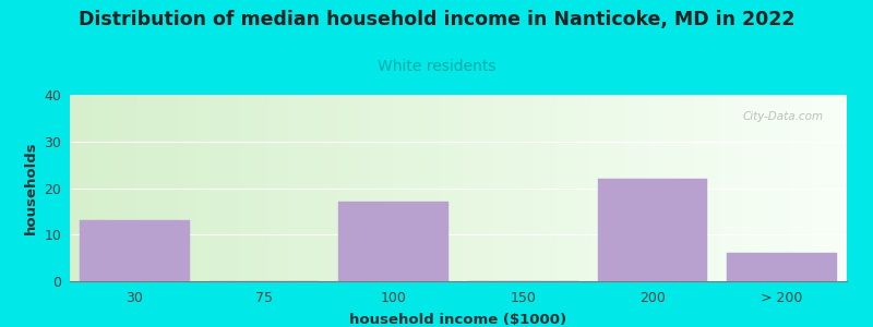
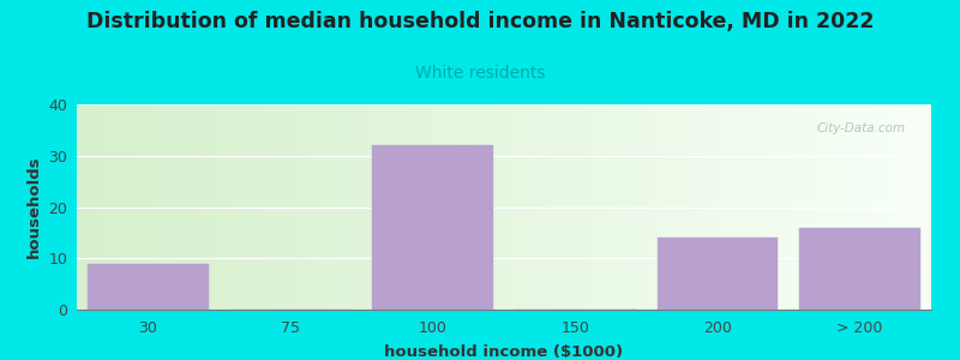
30: 13 -> 9
100: 17 -> 32
200: 22 -> 14
> 200: 6 -> 16
